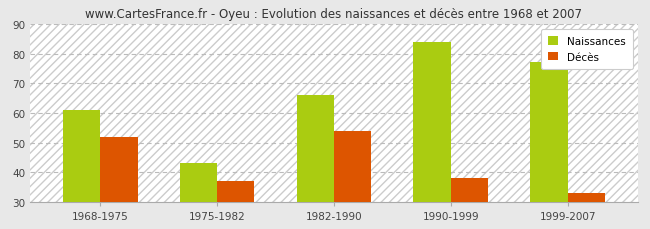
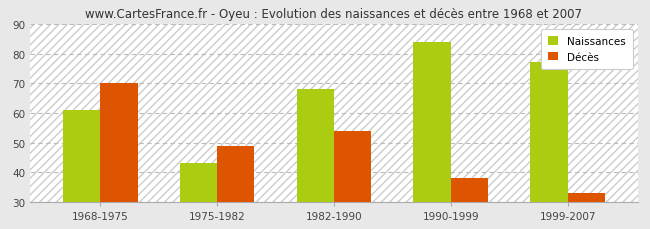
Décès/1968-1975: 52 -> 70
Décès/1975-1982: 37 -> 49
Naissances/1982-1990: 66 -> 68
